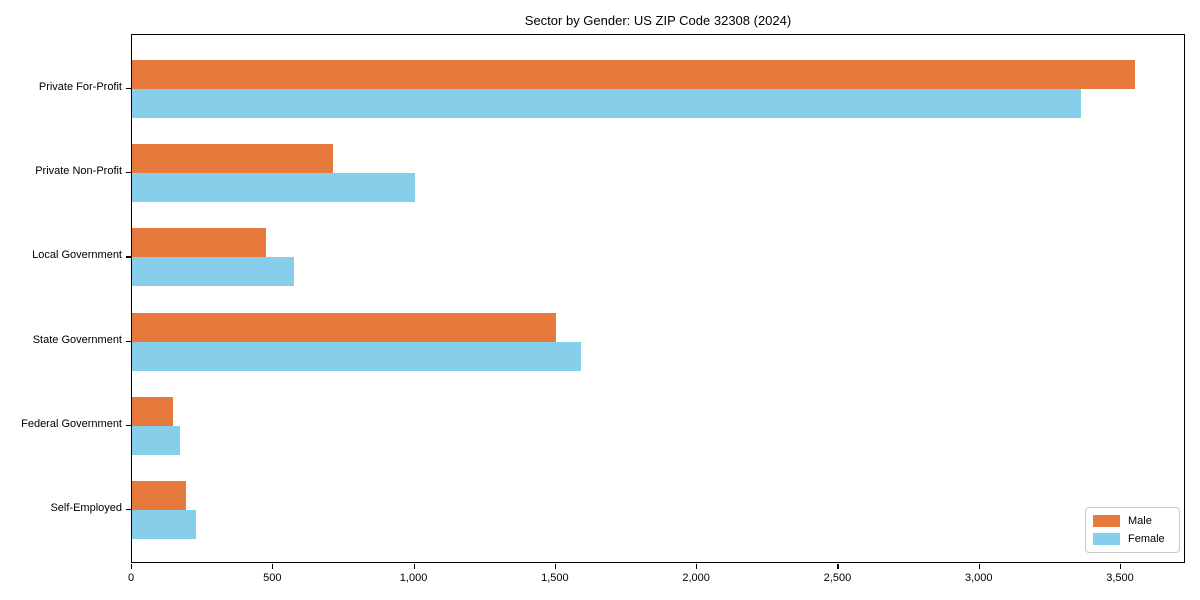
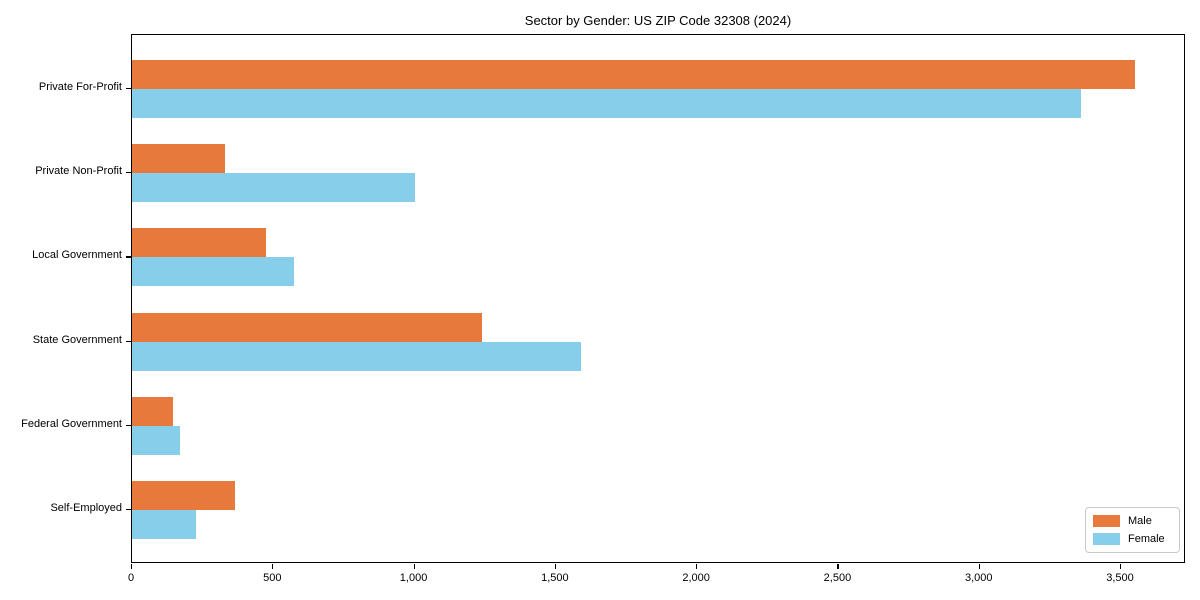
Male/Private Non-Profit: 710 -> 330
Male/State Government: 1500 -> 1240
Male/Self-Employed: 190 -> 360
